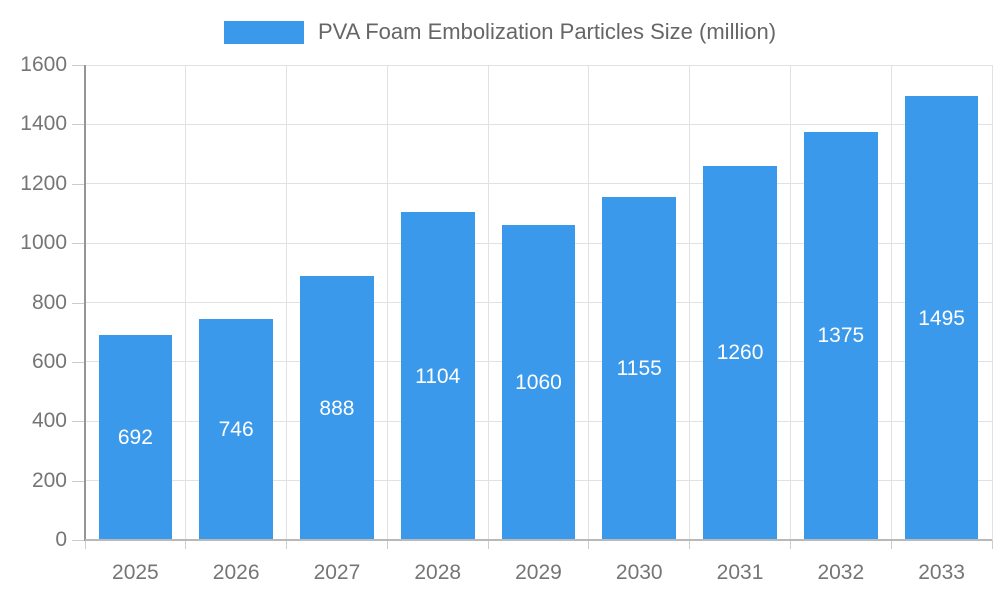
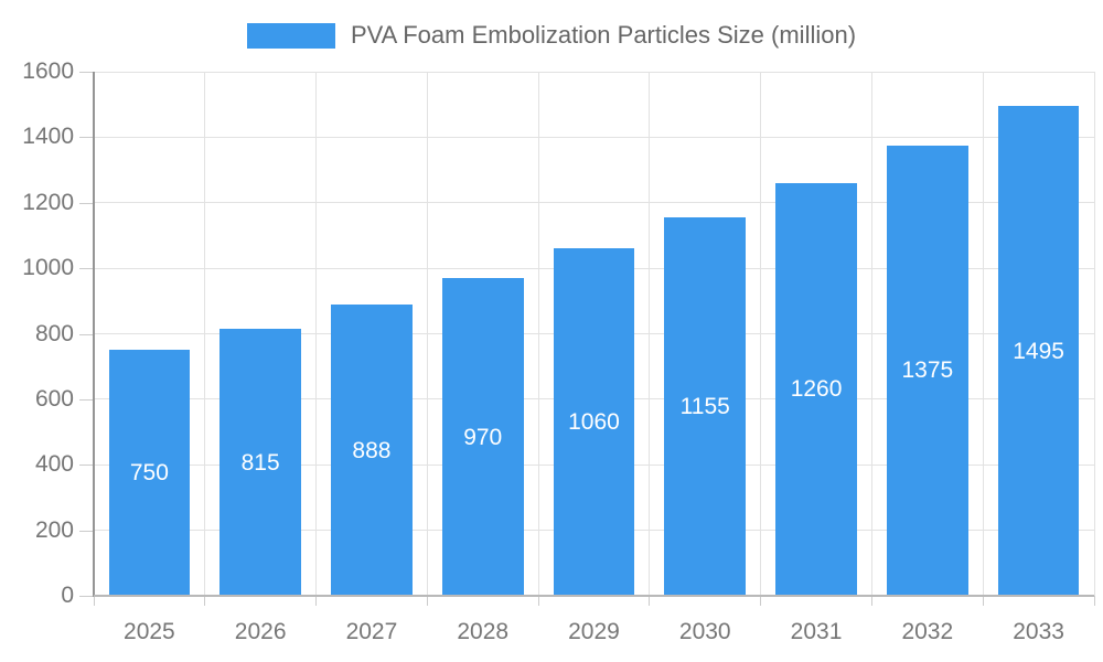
2025: 692 -> 750
2026: 746 -> 815
2028: 1104 -> 970
